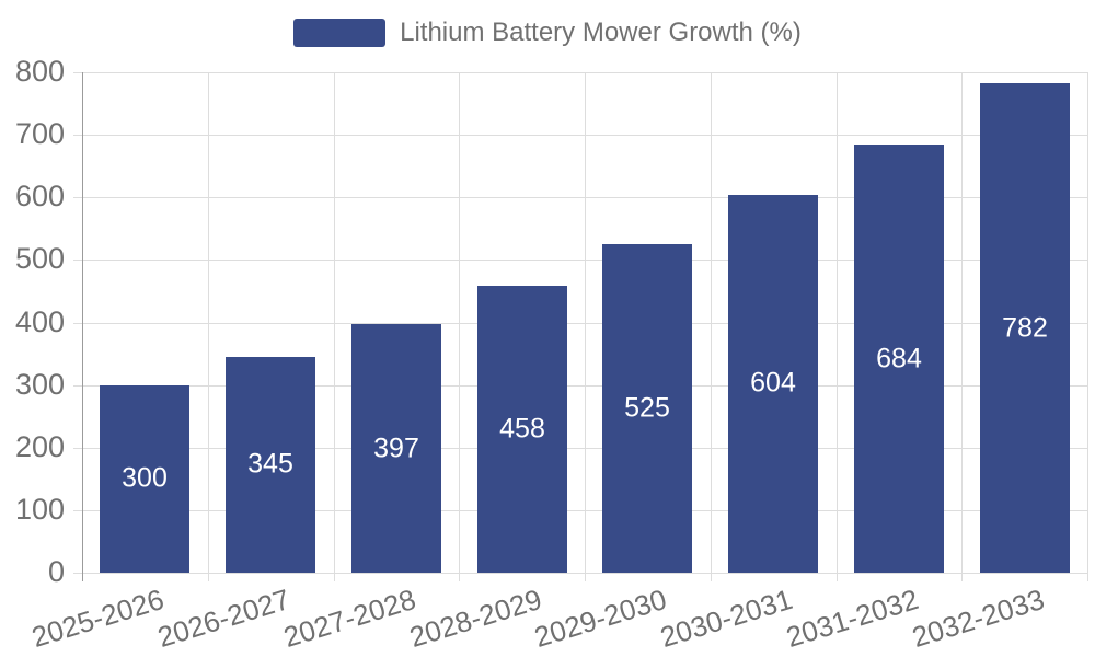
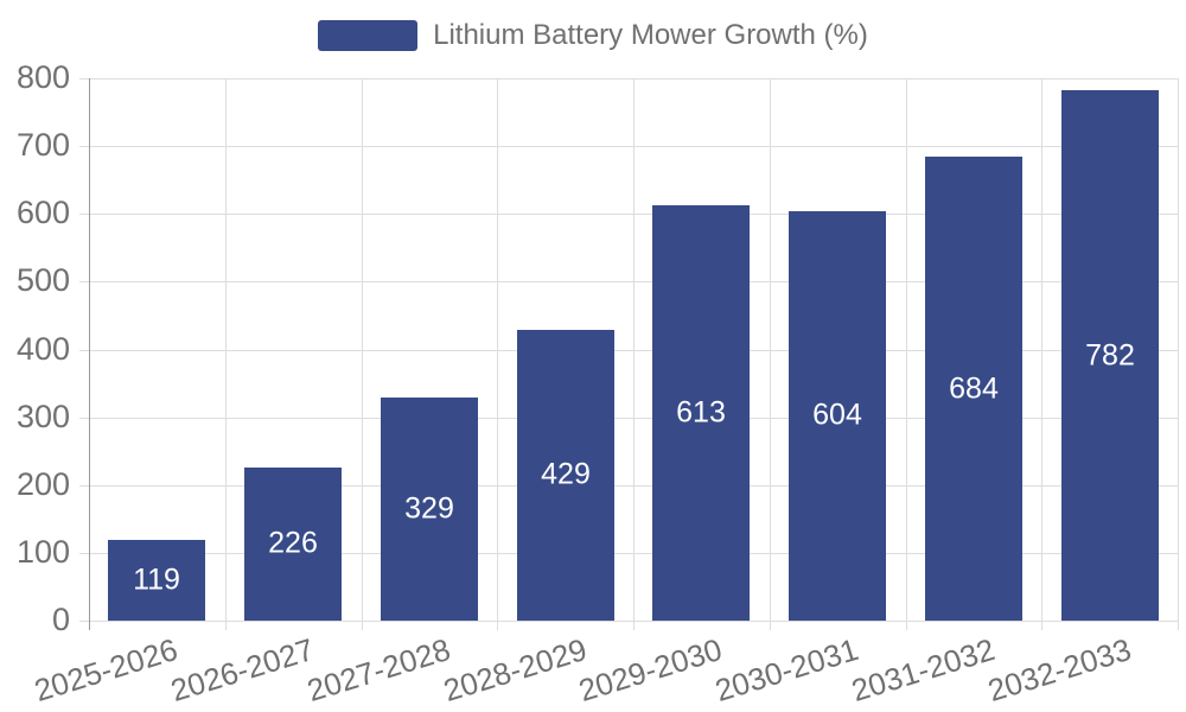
2025-2026: 300 -> 119
2026-2027: 345 -> 226
2027-2028: 397 -> 329
2028-2029: 458 -> 429
2029-2030: 525 -> 613
